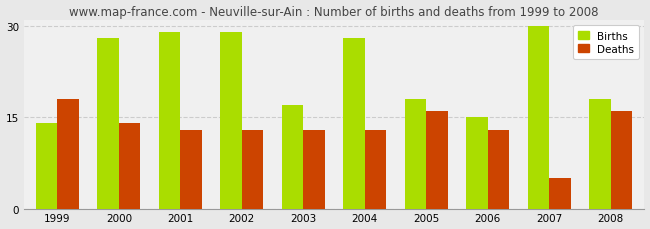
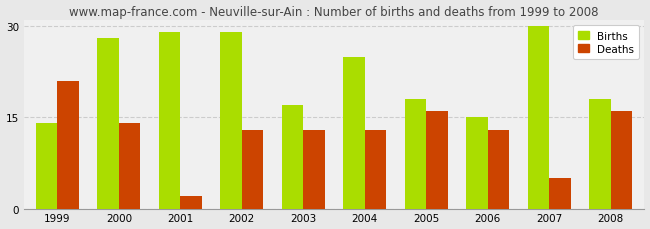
Deaths/1999: 18 -> 21
Deaths/2001: 13 -> 2
Births/2004: 28 -> 25
